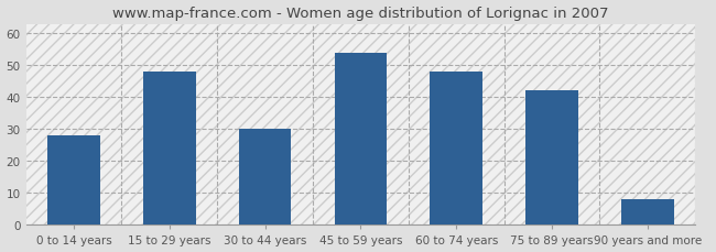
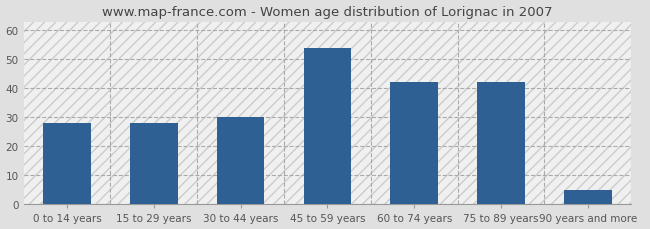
15 to 29 years: 48 -> 28
60 to 74 years: 48 -> 42
90 years and more: 8 -> 5
